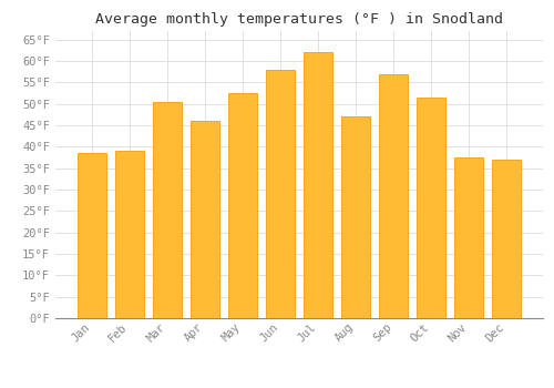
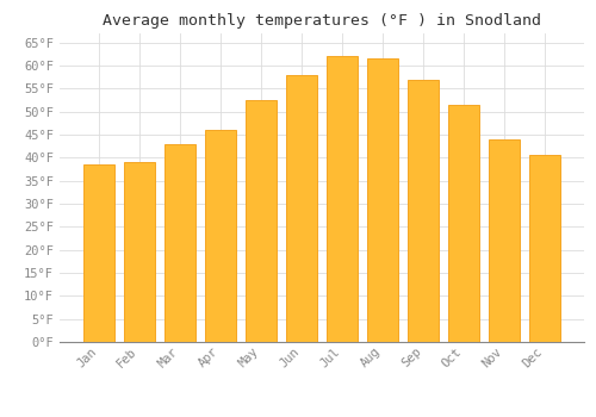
Mar: 50.5°F -> 43.0°F
Aug: 47.0°F -> 61.5°F
Nov: 37.5°F -> 44.0°F
Dec: 37.0°F -> 40.5°F
